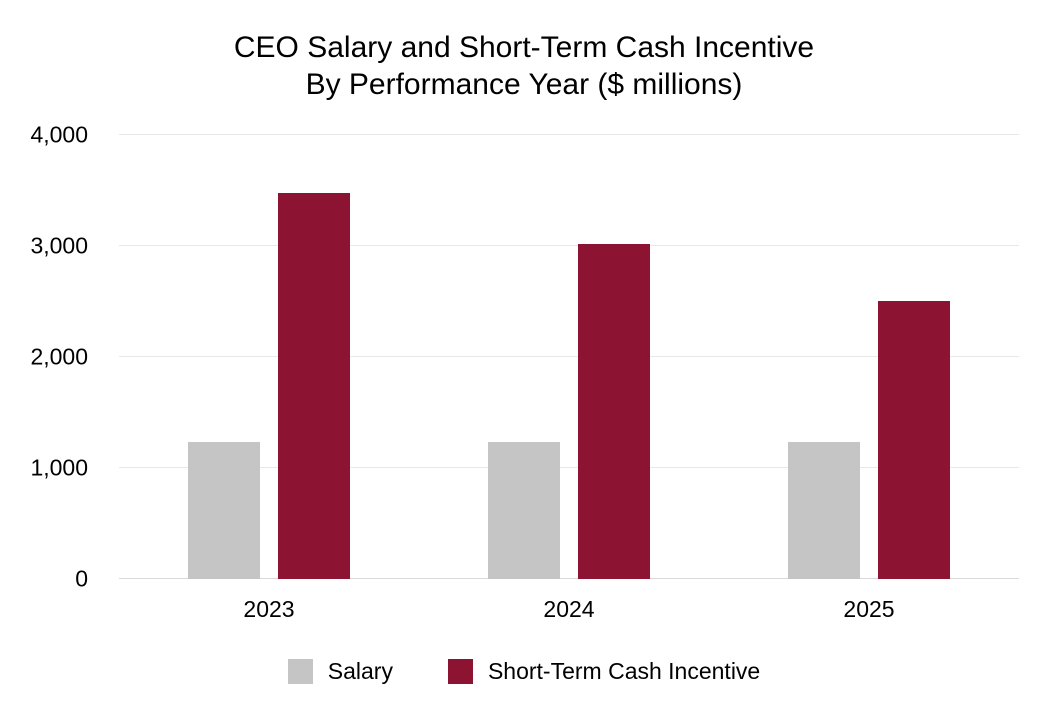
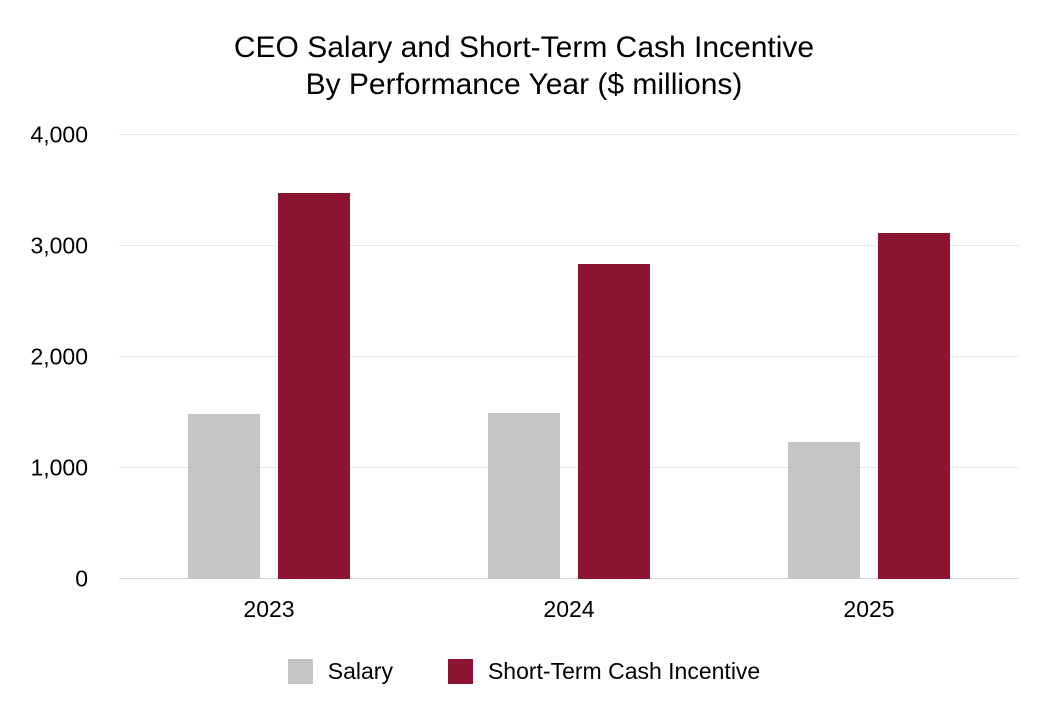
Salary/2023: 1240 -> 1490
Salary/2024: 1240 -> 1500
Short-Term Cash Incentive/2024: 3020 -> 2840
Short-Term Cash Incentive/2025: 2500 -> 3120
